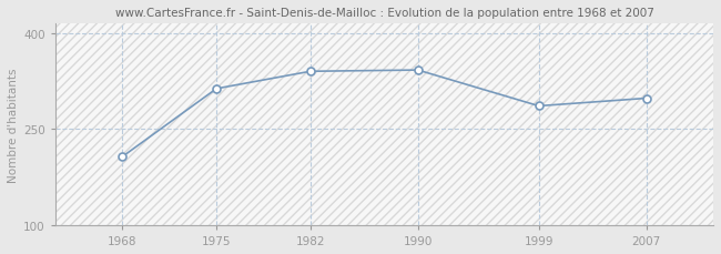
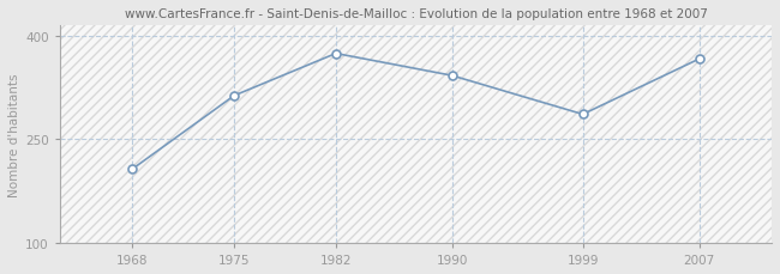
1982: 340 -> 374
2007: 298 -> 366
